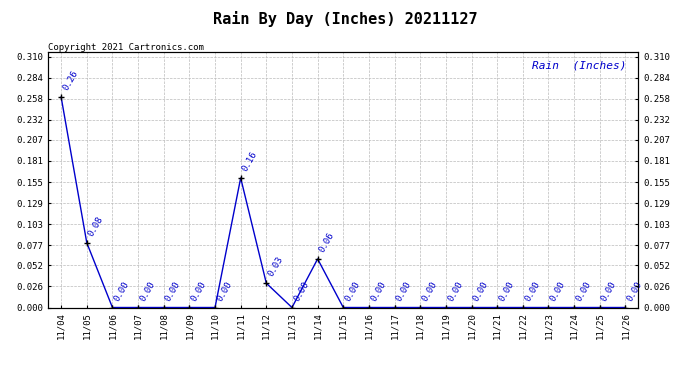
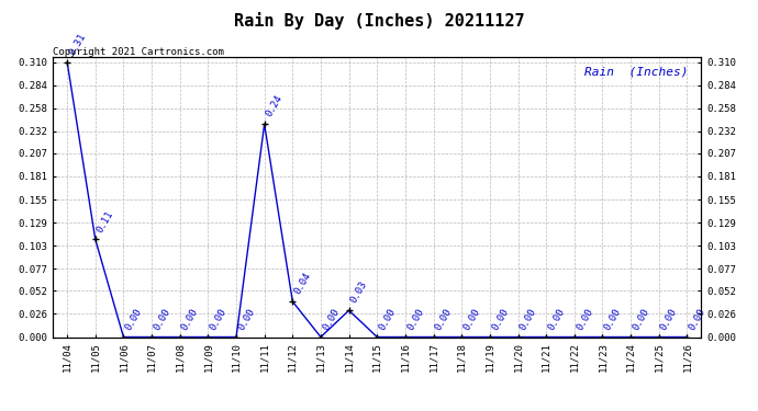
11/04: 0.26 -> 0.31
11/05: 0.08 -> 0.11
11/11: 0.16 -> 0.24
11/12: 0.03 -> 0.04
11/14: 0.06 -> 0.03
